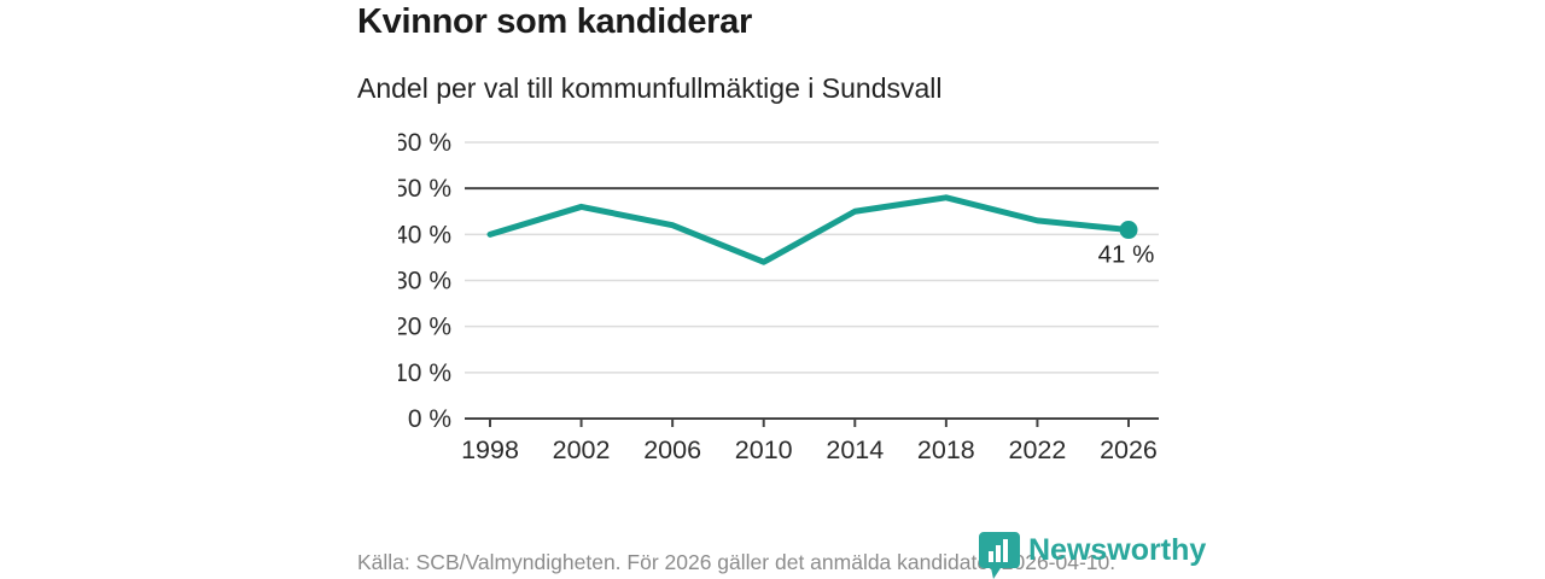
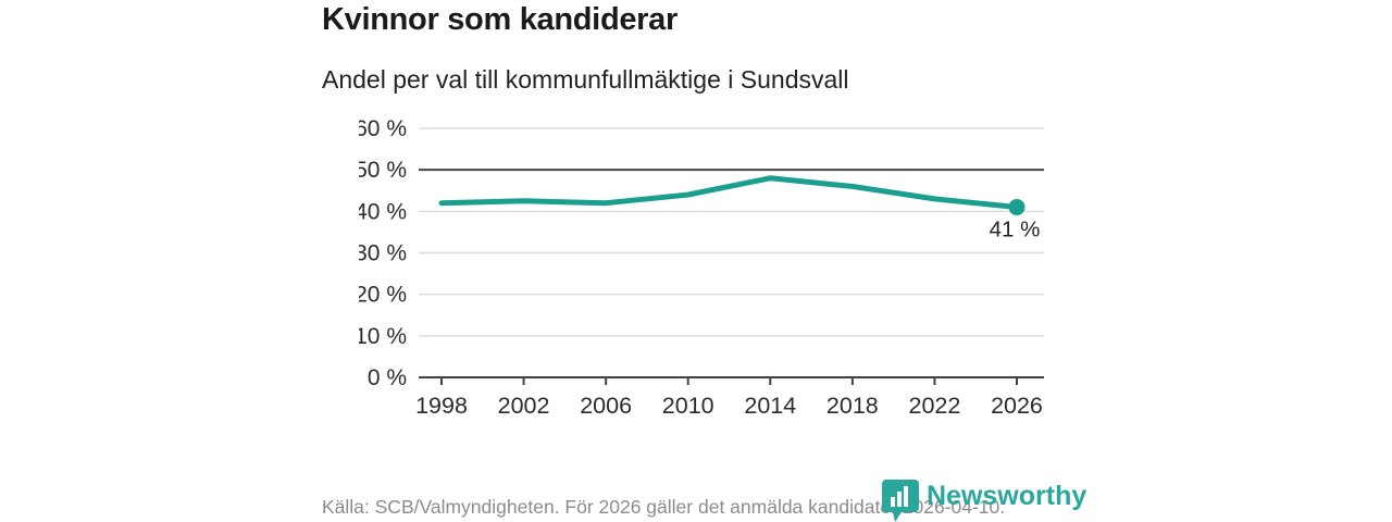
1998: 40% -> 42%
2002: 46% -> 42%
2010: 34% -> 44%
2014: 45% -> 48%
2018: 48% -> 46%
